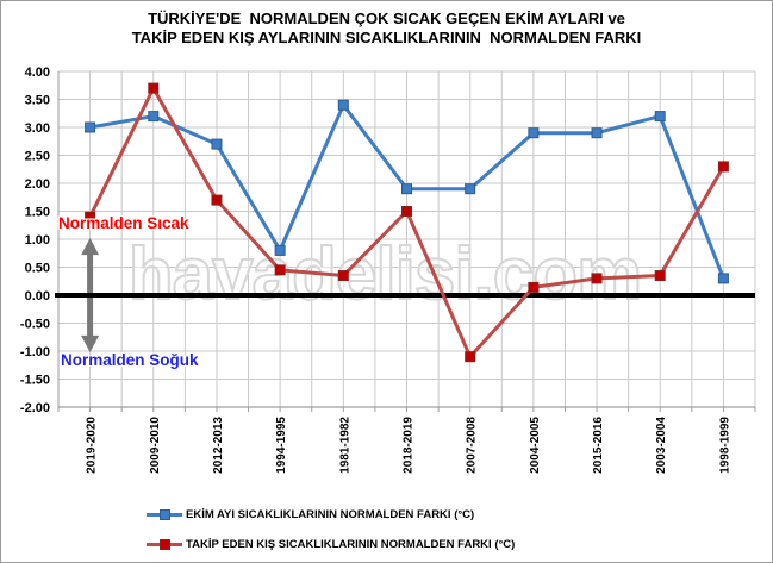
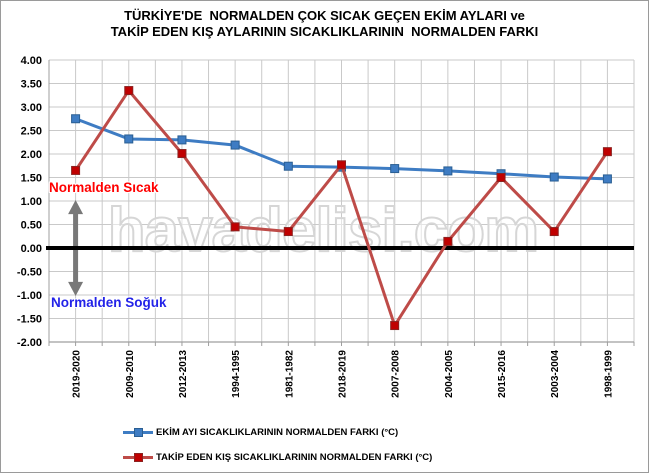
EKİM AYI SICAKLIKLARININ NORMALDEN FARKI (°C)/2019-2020: 3.0 -> 2.8
TAKİP EDEN KIŞ SICAKLIKLARININ NORMALDEN FARKI (°C)/2019-2020: 1.4 -> 1.6
EKİM AYI SICAKLIKLARININ NORMALDEN FARKI (°C)/2009-2010: 3.2 -> 2.3
TAKİP EDEN KIŞ SICAKLIKLARININ NORMALDEN FARKI (°C)/2009-2010: 3.7 -> 3.4
EKİM AYI SICAKLIKLARININ NORMALDEN FARKI (°C)/2012-2013: 2.7 -> 2.3
TAKİP EDEN KIŞ SICAKLIKLARININ NORMALDEN FARKI (°C)/2012-2013: 1.7 -> 2.0
EKİM AYI SICAKLIKLARININ NORMALDEN FARKI (°C)/1994-1995: 0.8 -> 2.2
EKİM AYI SICAKLIKLARININ NORMALDEN FARKI (°C)/1981-1982: 3.4 -> 1.7
EKİM AYI SICAKLIKLARININ NORMALDEN FARKI (°C)/2018-2019: 1.9 -> 1.7
TAKİP EDEN KIŞ SICAKLIKLARININ NORMALDEN FARKI (°C)/2018-2019: 1.5 -> 1.8
EKİM AYI SICAKLIKLARININ NORMALDEN FARKI (°C)/2007-2008: 1.9 -> 1.7
TAKİP EDEN KIŞ SICAKLIKLARININ NORMALDEN FARKI (°C)/2007-2008: -1.1 -> -1.6
EKİM AYI SICAKLIKLARININ NORMALDEN FARKI (°C)/2004-2005: 2.9 -> 1.6
EKİM AYI SICAKLIKLARININ NORMALDEN FARKI (°C)/2015-2016: 2.9 -> 1.6
TAKİP EDEN KIŞ SICAKLIKLARININ NORMALDEN FARKI (°C)/2015-2016: 0.3 -> 1.5
EKİM AYI SICAKLIKLARININ NORMALDEN FARKI (°C)/2003-2004: 3.2 -> 1.5
EKİM AYI SICAKLIKLARININ NORMALDEN FARKI (°C)/1998-1999: 0.3 -> 1.5
TAKİP EDEN KIŞ SICAKLIKLARININ NORMALDEN FARKI (°C)/1998-1999: 2.3 -> 2.0
